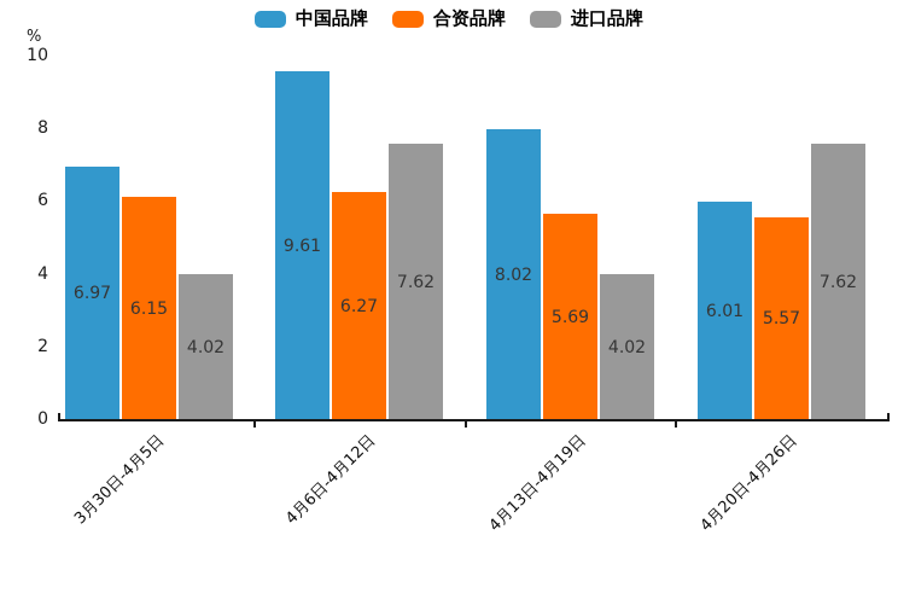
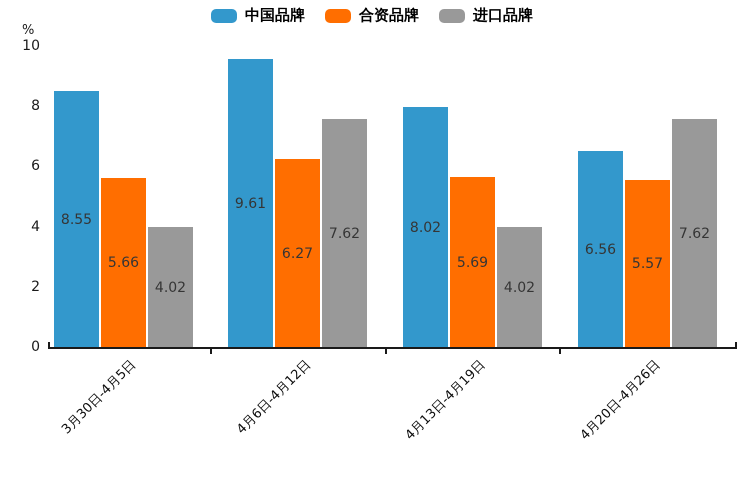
中国品牌/3月30日-4月5日: 6.97 -> 8.55
合资品牌/3月30日-4月5日: 6.15 -> 5.66
中国品牌/4月20日-4月26日: 6.01 -> 6.56
